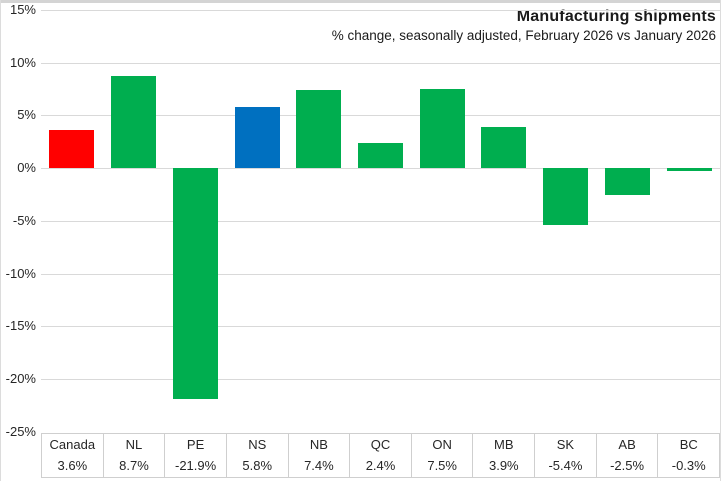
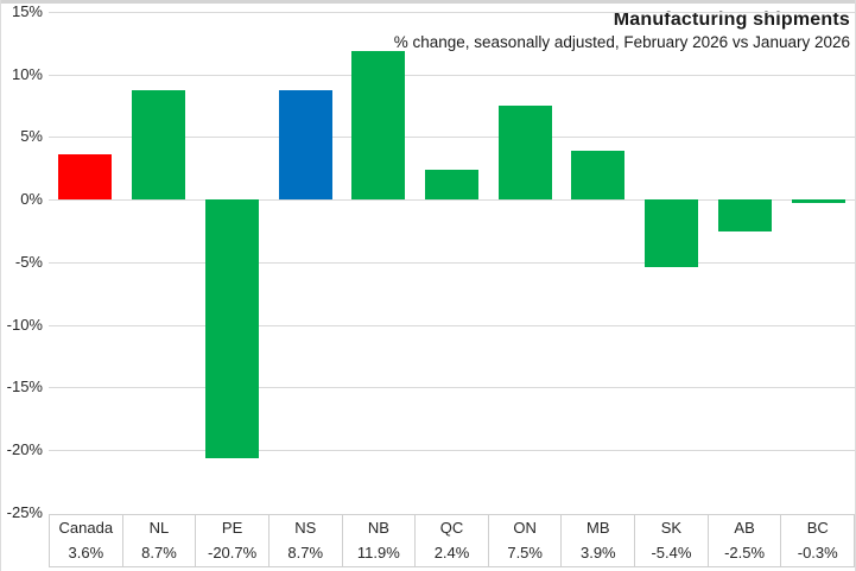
PE: -21.9% -> -20.7%
NS: 5.8% -> 8.7%
NB: 7.4% -> 11.9%
